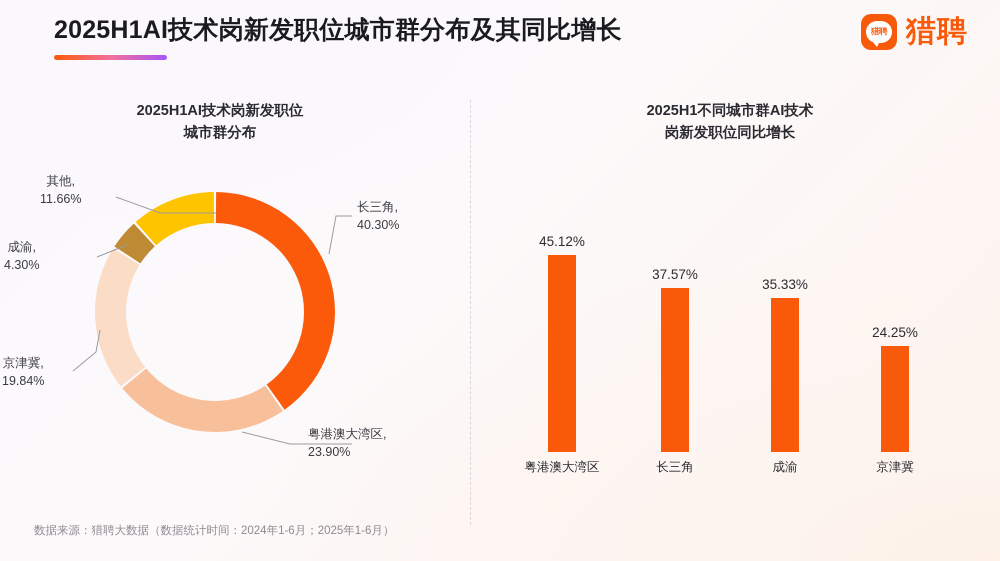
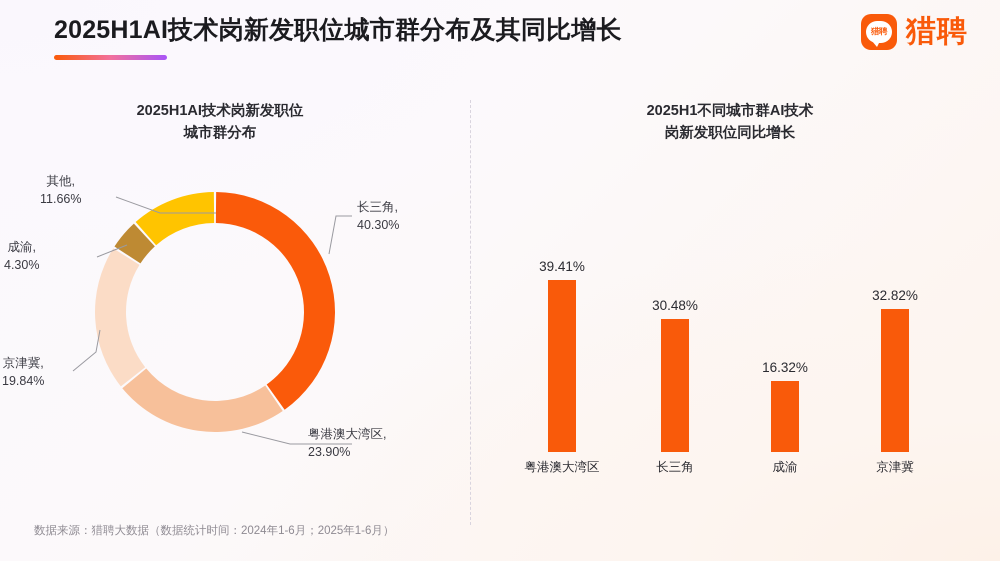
2025H1不同城市群AI技术岗新发职位同比增长/粤港澳大湾区: 45.12% -> 39.41%
2025H1不同城市群AI技术岗新发职位同比增长/长三角: 37.57% -> 30.48%
2025H1不同城市群AI技术岗新发职位同比增长/成渝: 35.33% -> 16.32%
2025H1不同城市群AI技术岗新发职位同比增长/京津冀: 24.25% -> 32.82%
